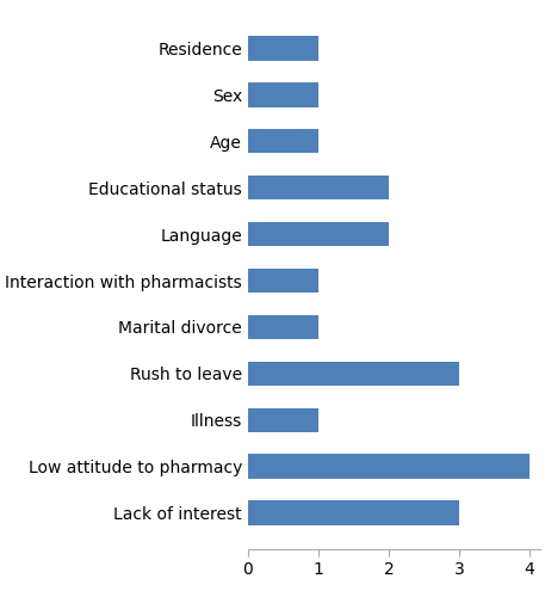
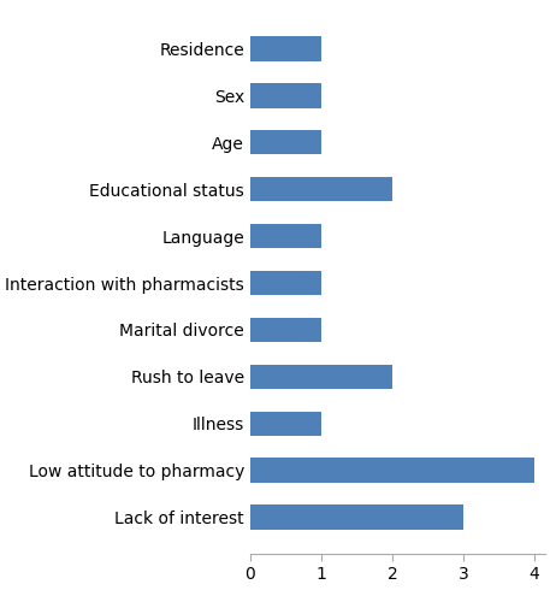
Language: 2 -> 1
Rush to leave: 3 -> 2
